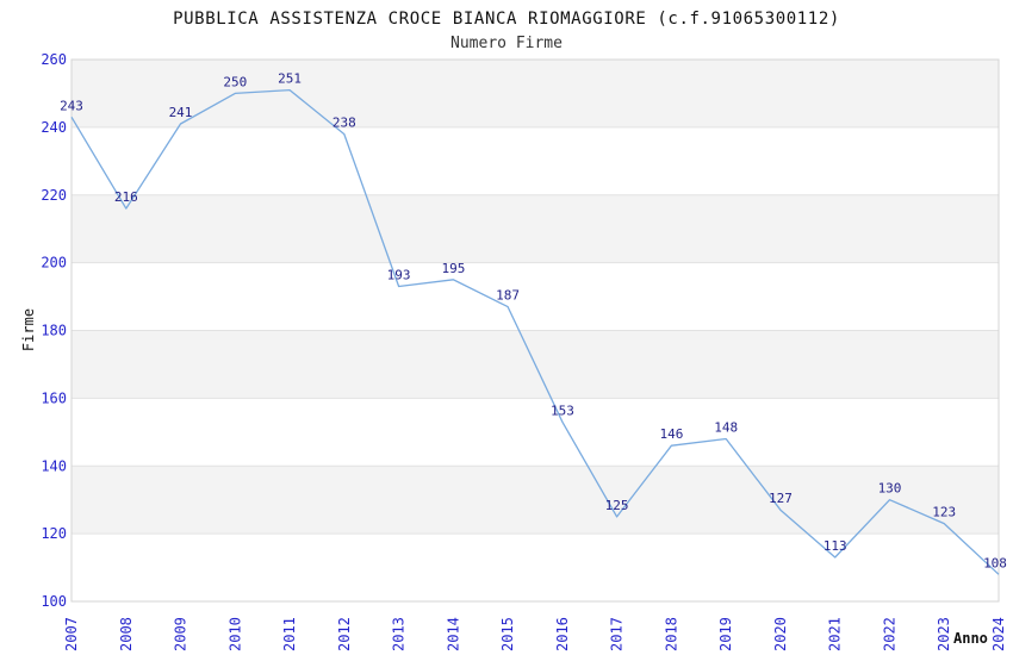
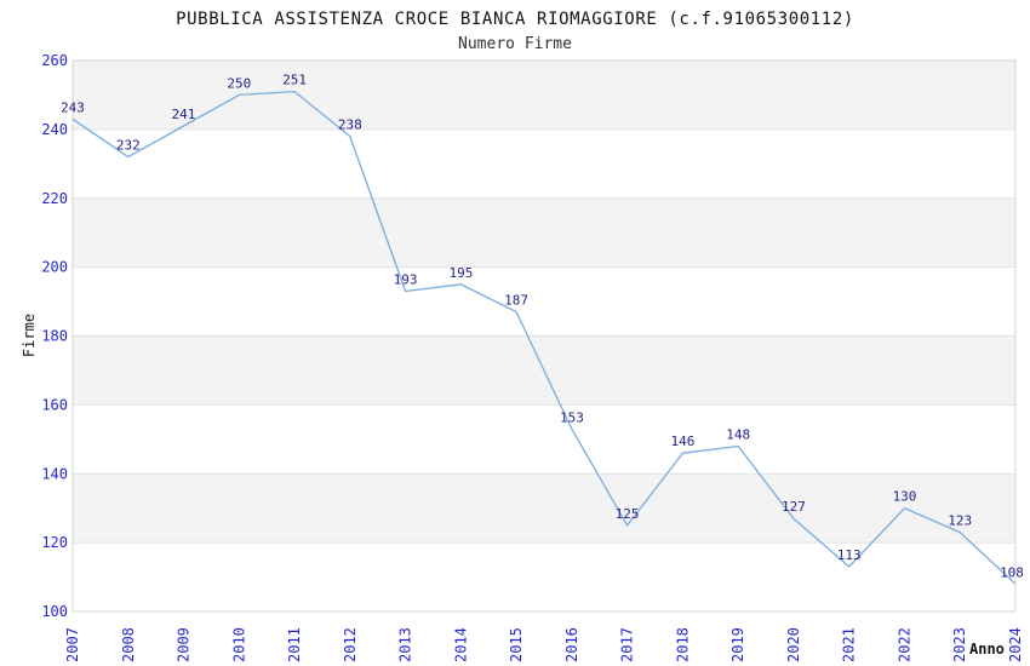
2008: 216 -> 232
